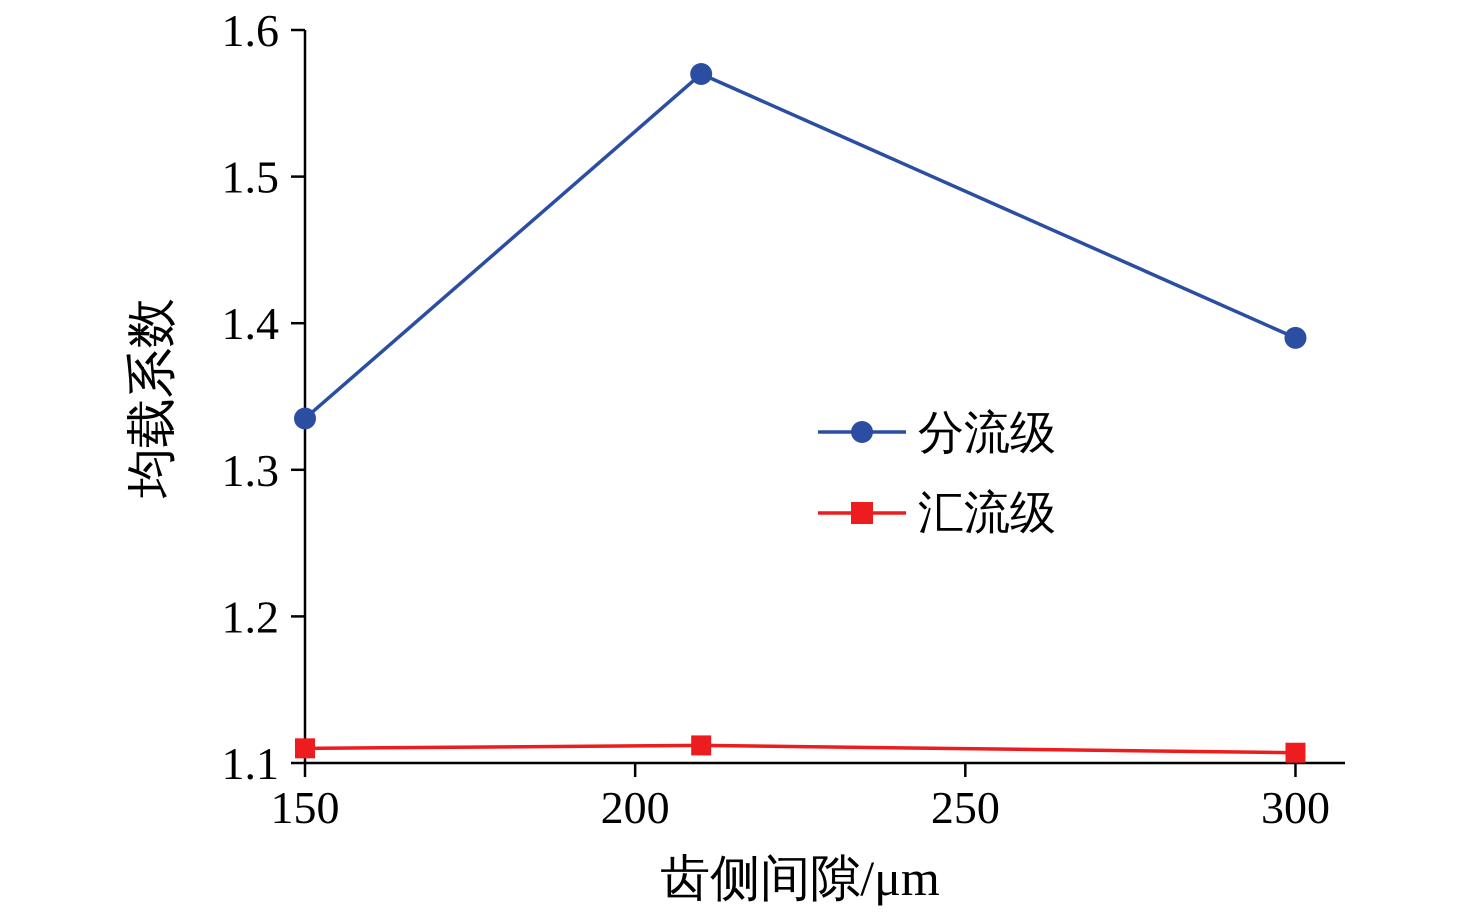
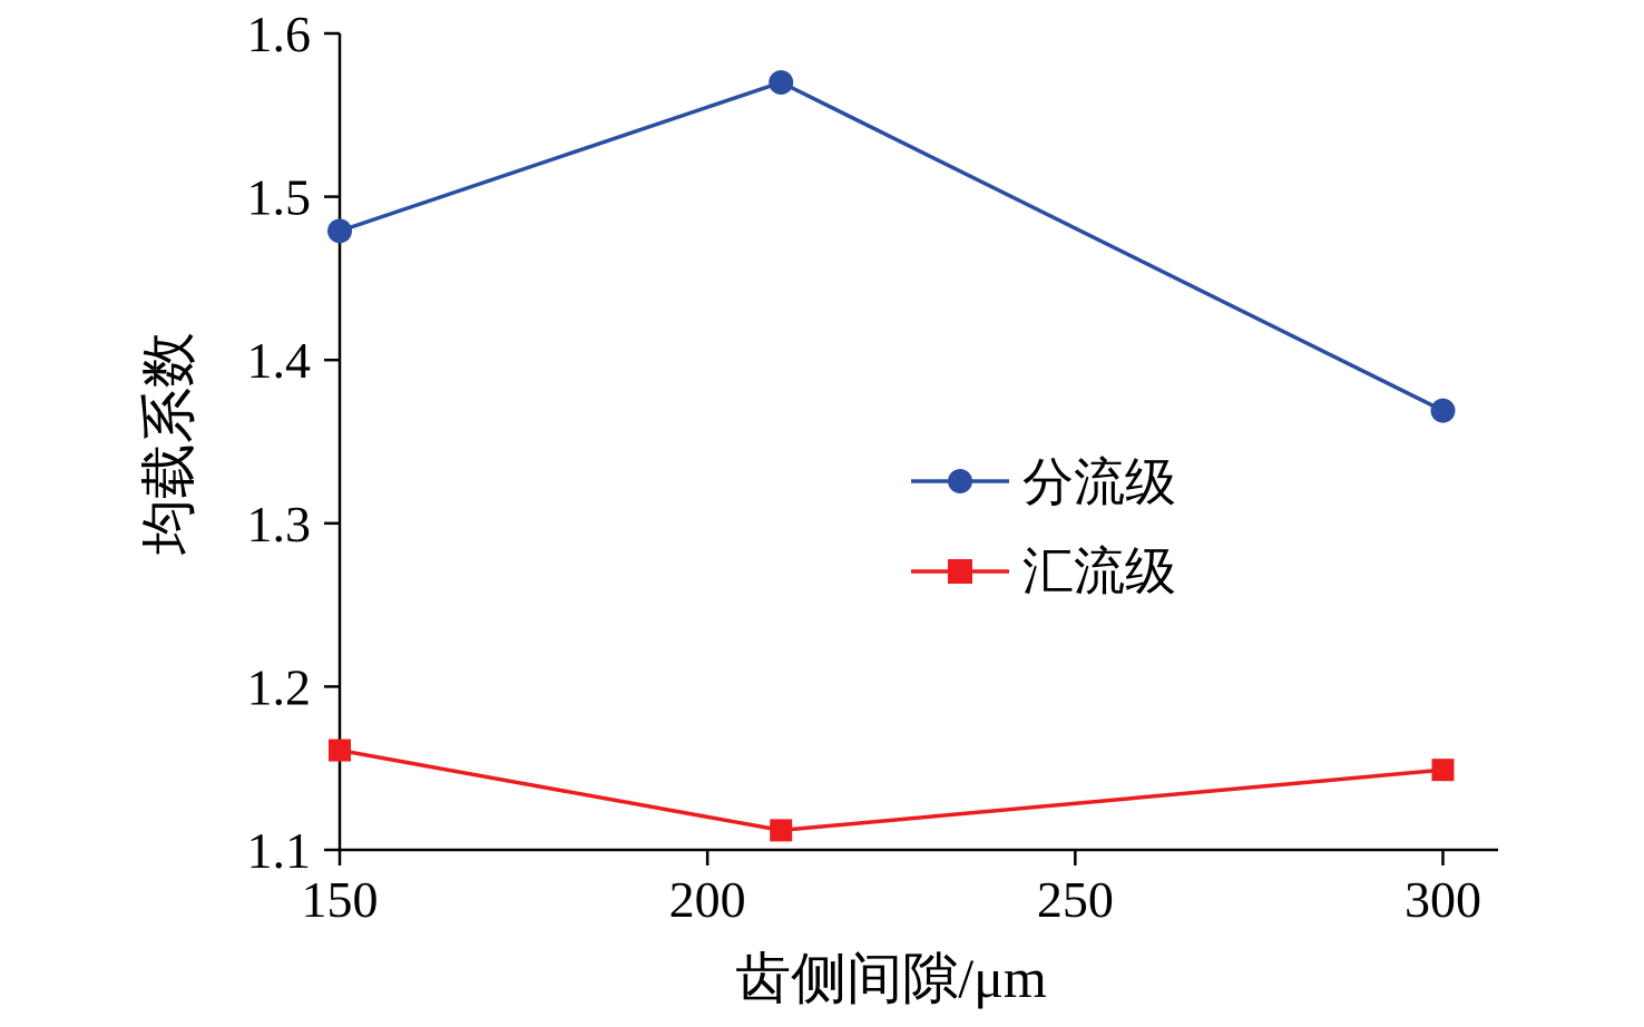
分流级/150: 1.335 -> 1.479
汇流级/150: 1.110 -> 1.161
分流级/300: 1.390 -> 1.369
汇流级/300: 1.107 -> 1.149
